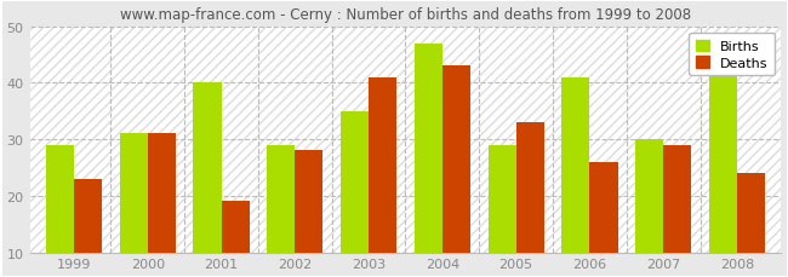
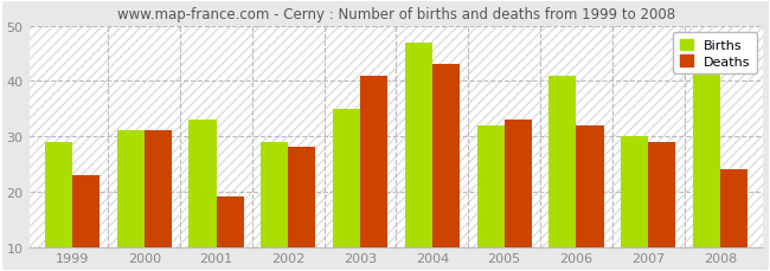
Births/2001: 40 -> 33
Births/2005: 29 -> 32
Deaths/2006: 26 -> 32
